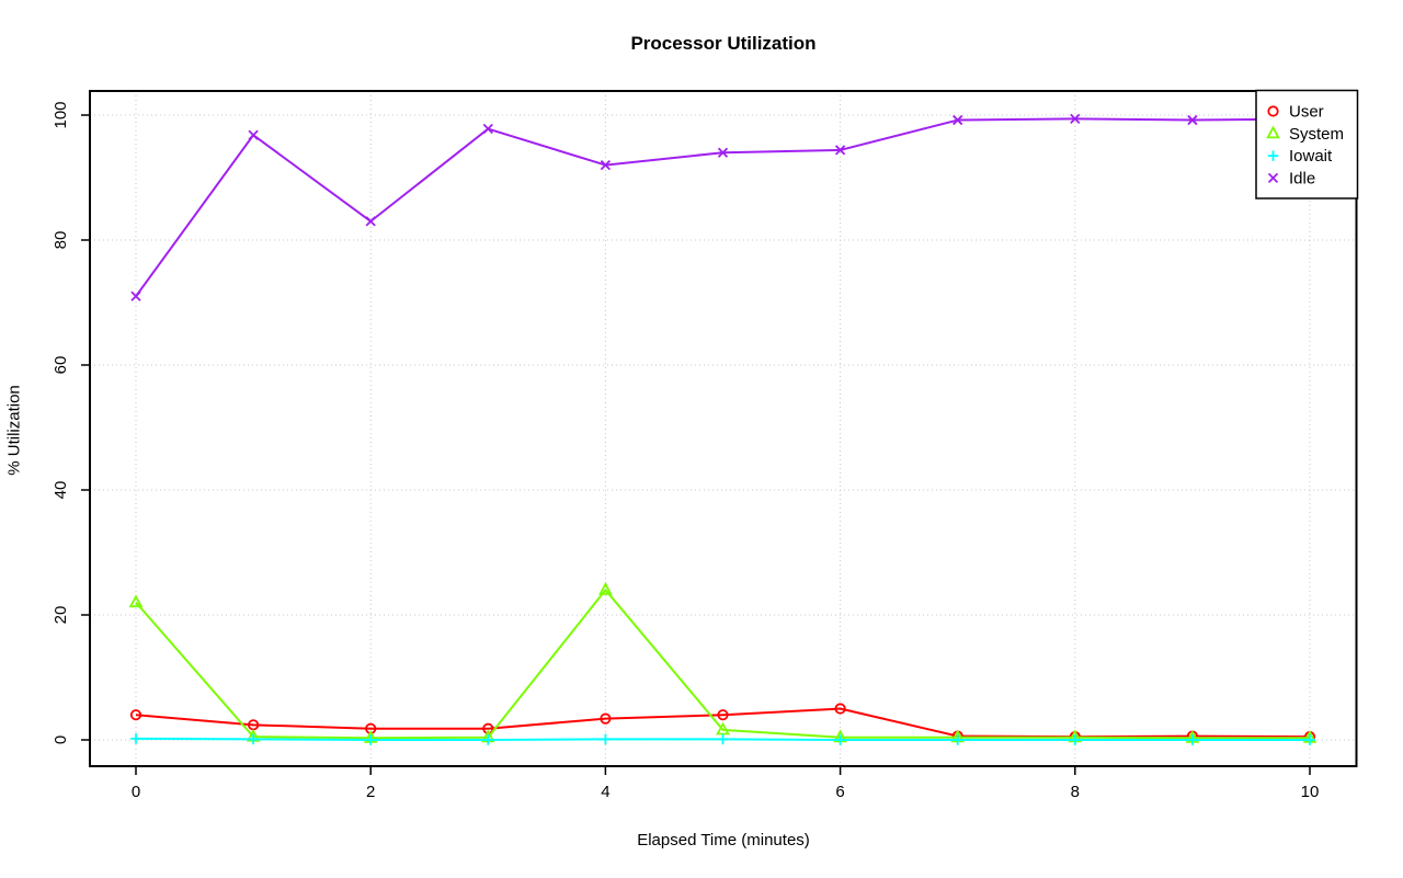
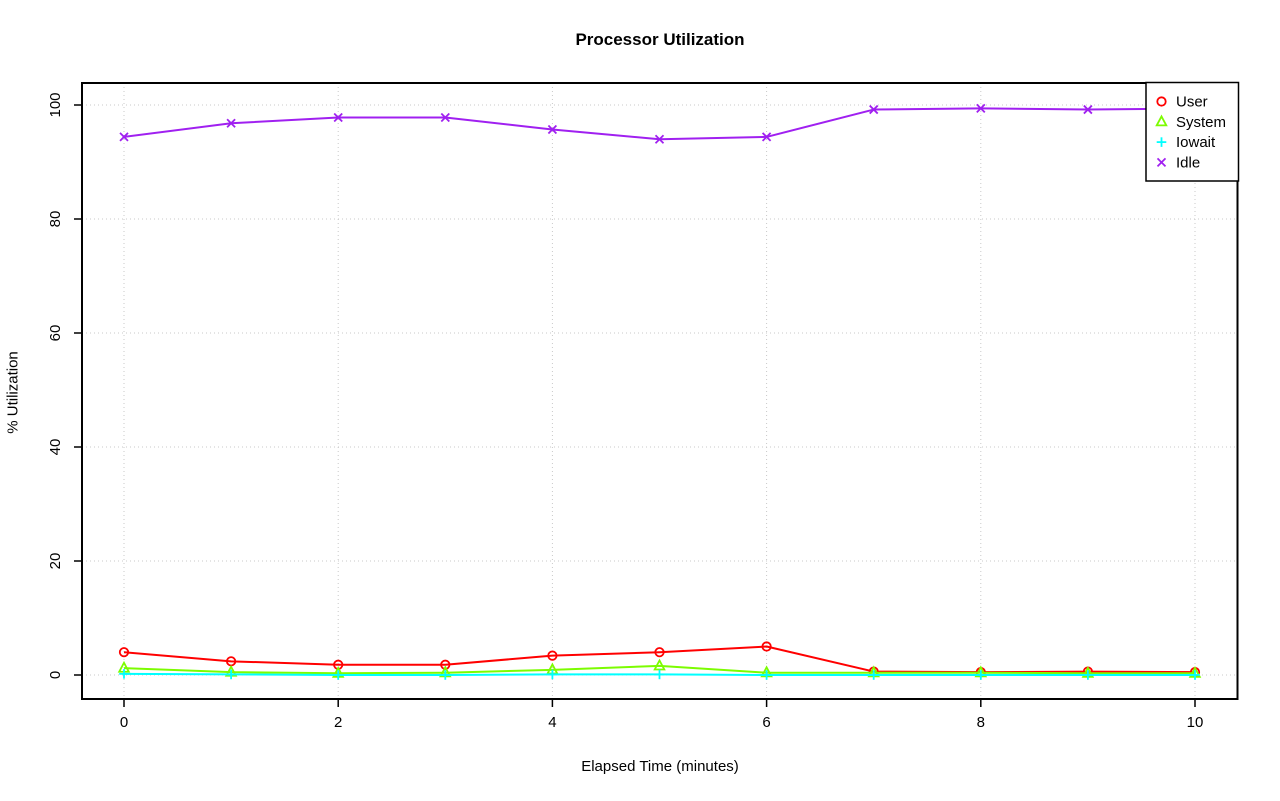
System/0: 22 -> 1
Idle/0: 71 -> 94
Idle/2: 83 -> 98
System/4: 24 -> 1
Idle/4: 92 -> 96
